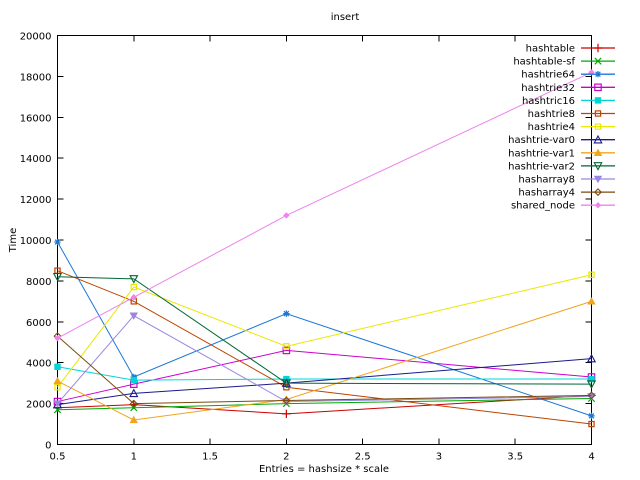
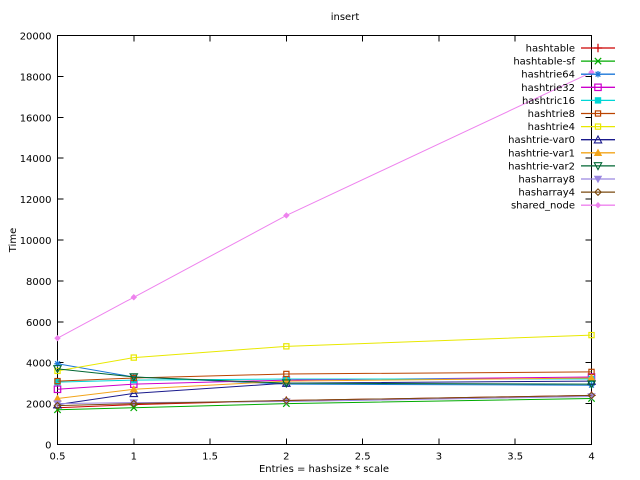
hashtrie64/0.5: 9900 -> 4000
hashtrie32/0.5: 2100 -> 2700
hashtric16/0.5: 3800 -> 3000
hashtrie8/0.5: 8500 -> 3100
hashtrie4/0.5: 2800 -> 3600
hashtrie-var1/0.5: 3100 -> 2200
hashtrie-var2/0.5: 8200 -> 3700
hasharray4/0.5: 5300 -> 1900
hashtrie8/1: 7000 -> 3200
hashtrie4/1: 7700 -> 4200
hashtrie-var1/1: 1200 -> 2700
hashtrie-var2/1: 8100 -> 3300
hasharray8/1: 6300 -> 2000
hashtable/2: 1500 -> 2200
hashtrie64/2: 6400 -> 3000
hashtrie32/2: 4600 -> 3200
hashtrie8/2: 2800 -> 3400
hashtrie-var1/2: 2200 -> 3100
hashtrie64/4: 1400 -> 2900
hashtrie8/4: 1000 -> 3600
hashtrie4/4: 8300 -> 5400
hashtrie-var0/4: 4200 -> 3100
hashtrie-var1/4: 7000 -> 3200
